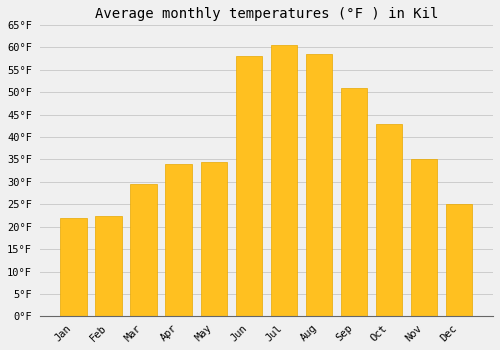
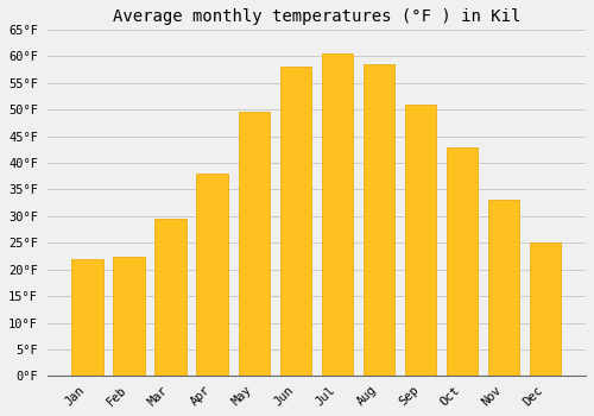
Apr: 34.0°F -> 38.0°F
May: 34.5°F -> 49.5°F
Nov: 35.0°F -> 33.0°F
